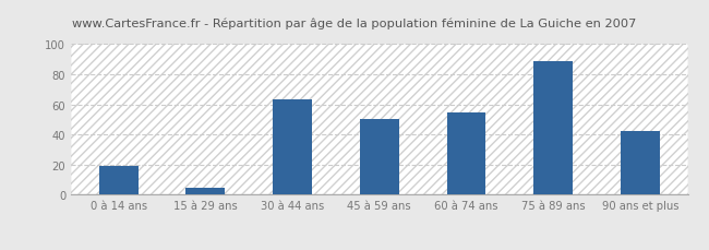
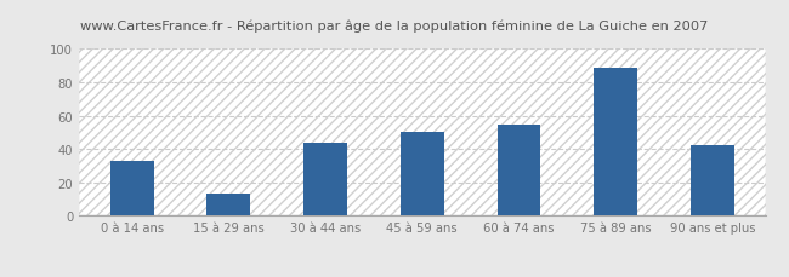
0 à 14 ans: 19 -> 33
15 à 29 ans: 5 -> 13
30 à 44 ans: 63 -> 44
